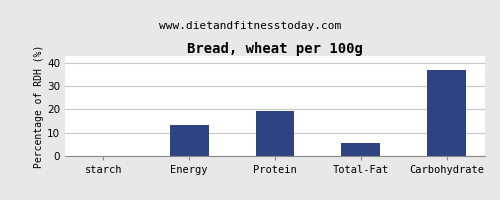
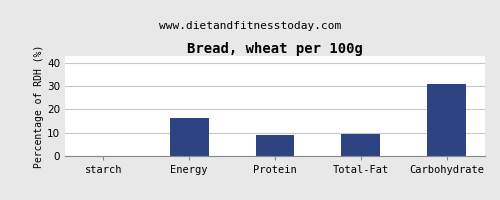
Energy: 13.5 -> 16.5
Protein: 19.5 -> 9.0
Total-Fat: 5.5 -> 9.5
Carbohydrate: 37.0 -> 31.0
